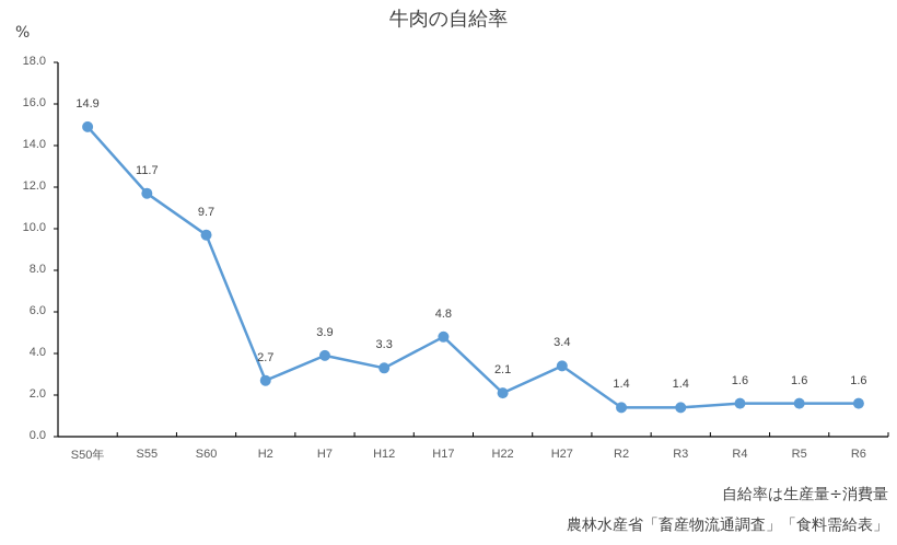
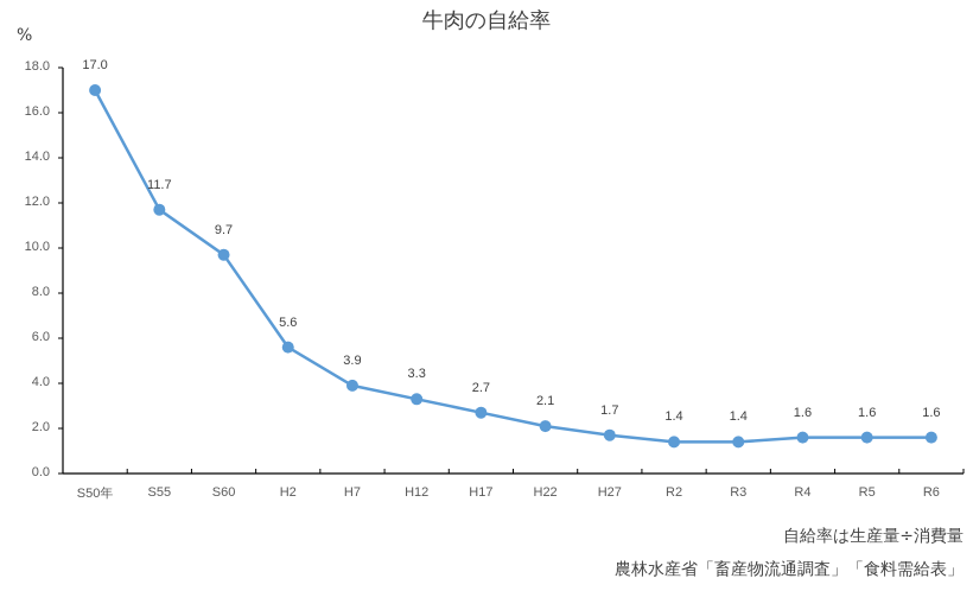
S50年: 14.9 -> 17.0
H2: 2.7 -> 5.6
H17: 4.8 -> 2.7
H27: 3.4 -> 1.7
